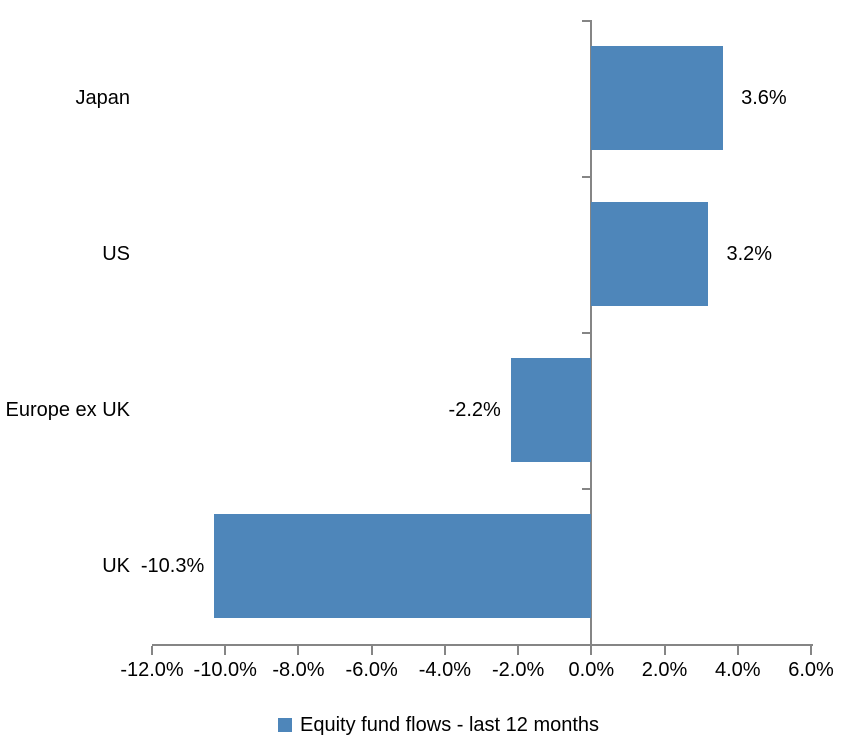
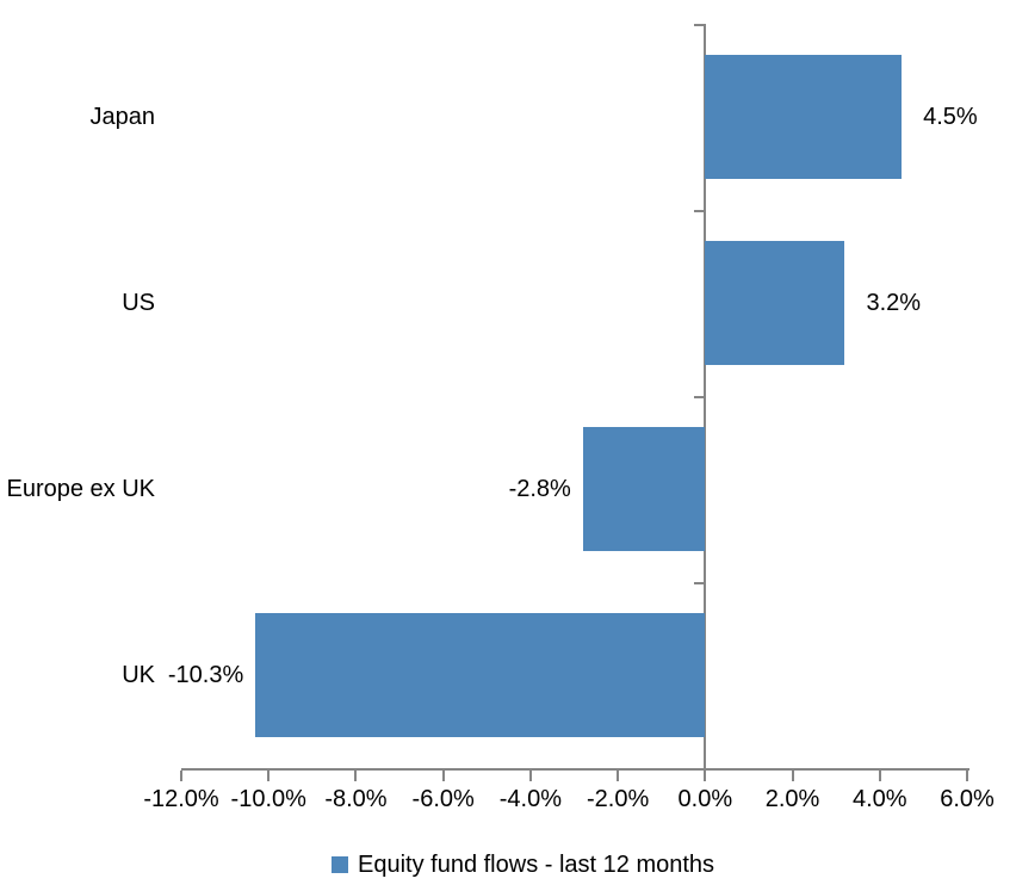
Japan: 3.6% -> 4.5%
Europe ex UK: -2.2% -> -2.8%
